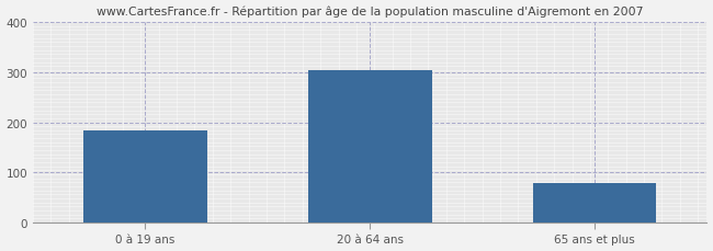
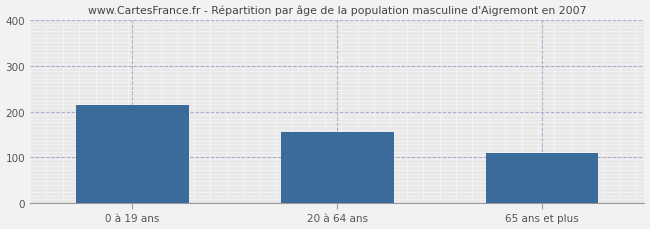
0 à 19 ans: 183 -> 215
20 à 64 ans: 304 -> 155
65 ans et plus: 78 -> 110
